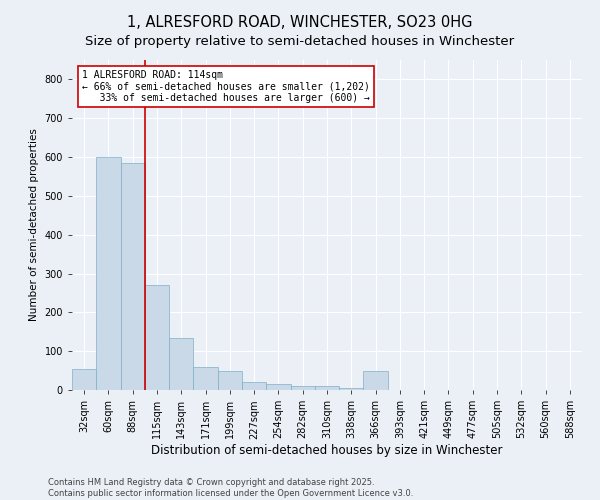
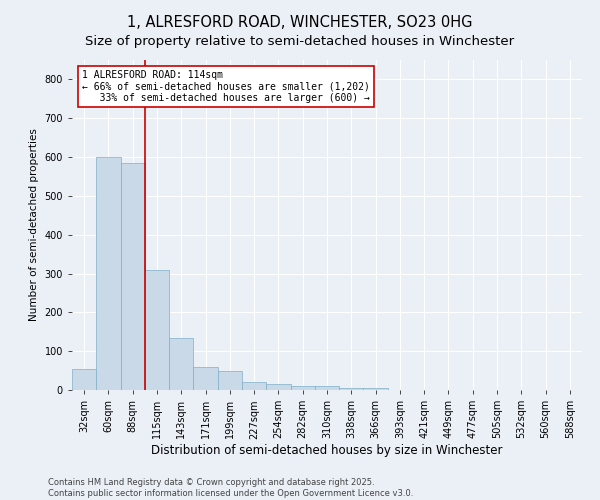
115sqm: 270 -> 310
366sqm: 50 -> 5
